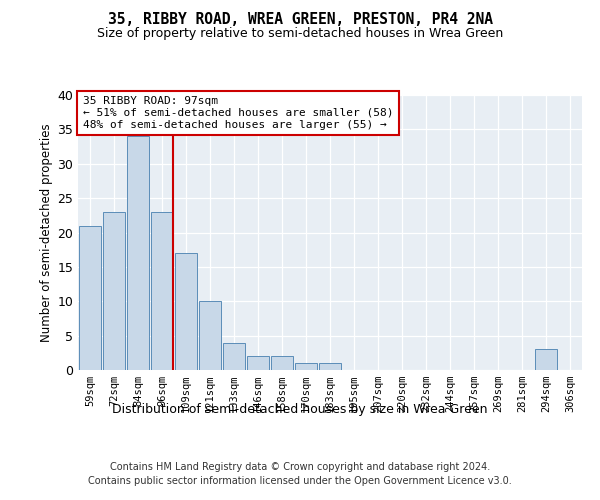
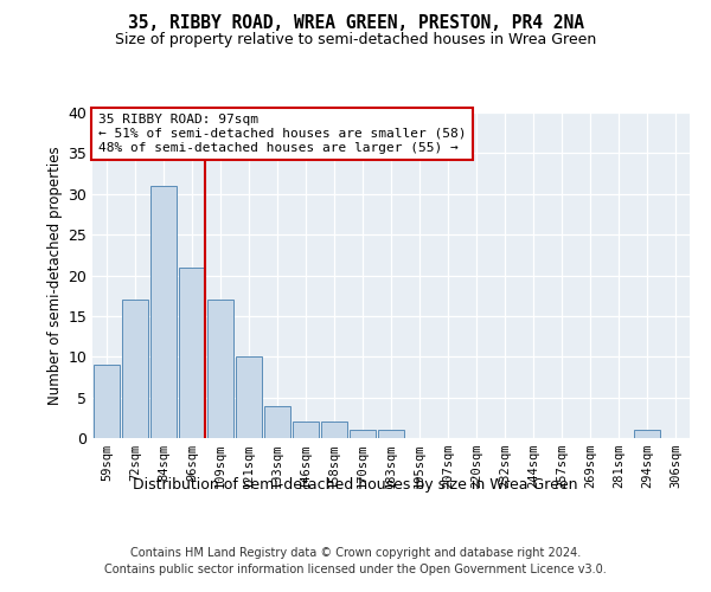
59sqm: 21 -> 9
72sqm: 23 -> 17
84sqm: 34 -> 31
96sqm: 23 -> 21
294sqm: 3 -> 1
